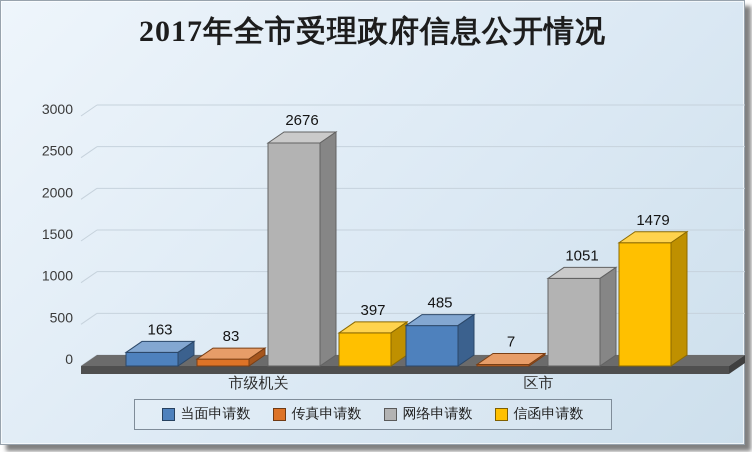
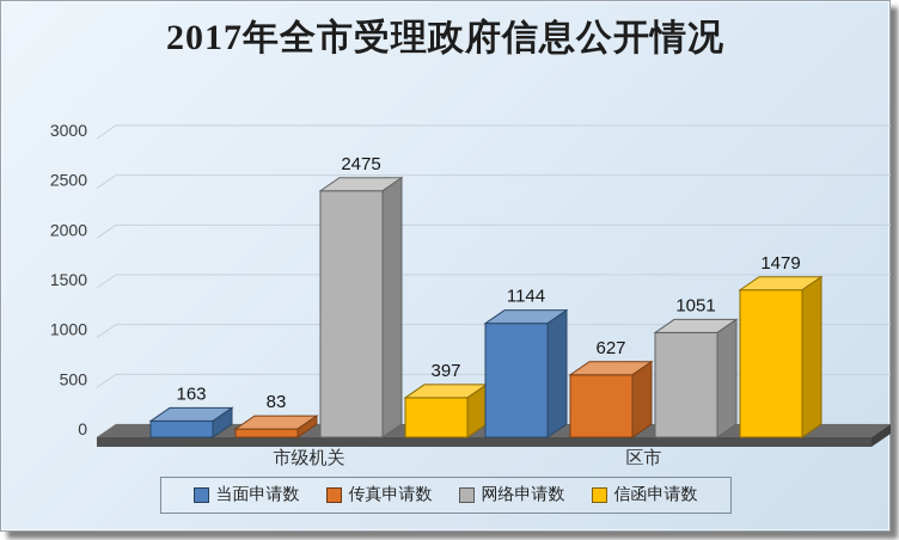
网络申请数/市级机关: 2676 -> 2475
当面申请数/区市: 485 -> 1144
传真申请数/区市: 7 -> 627
